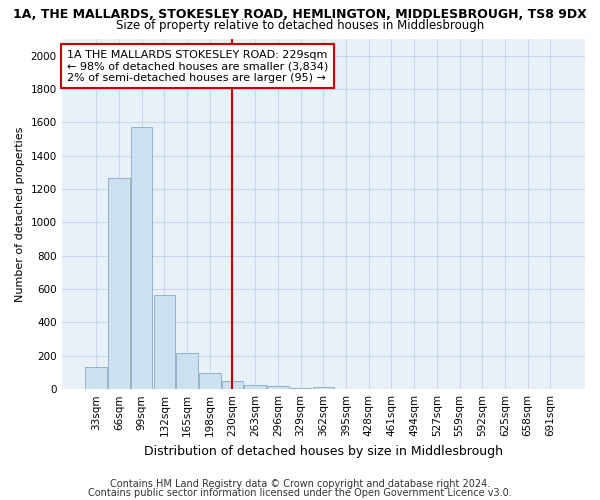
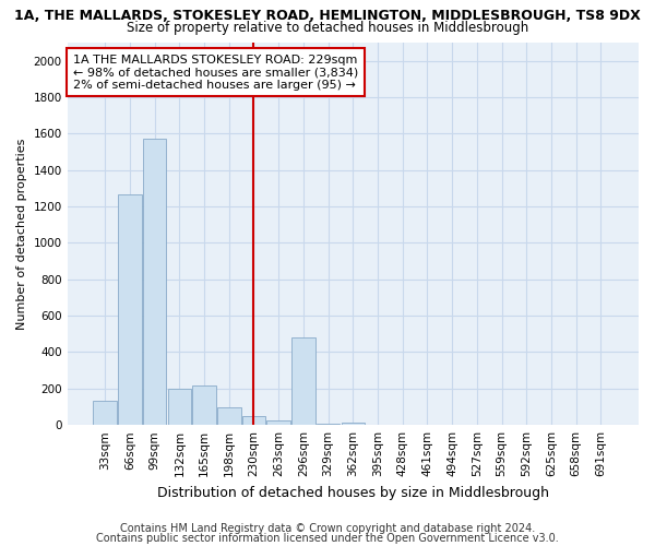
132sqm: 560 -> 200
296sqm: 20 -> 480
